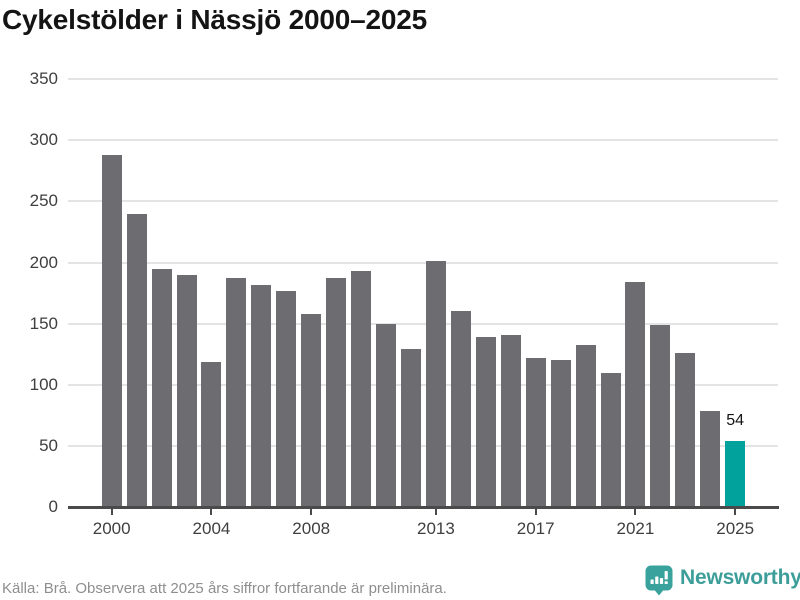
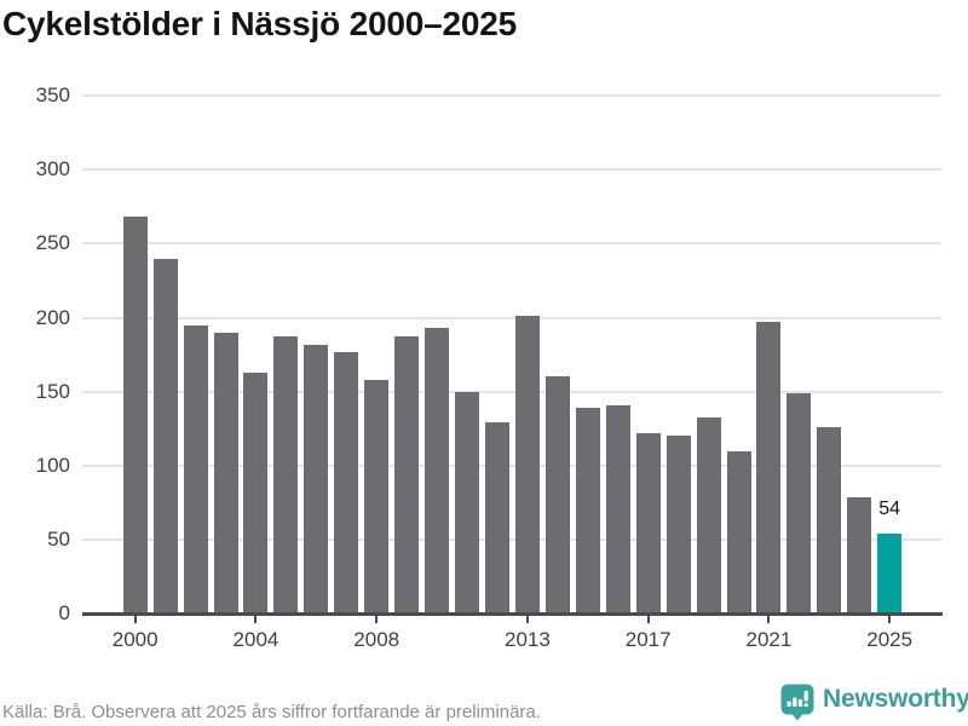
2000: 288 -> 268
2004: 119 -> 163
2021: 184 -> 197
